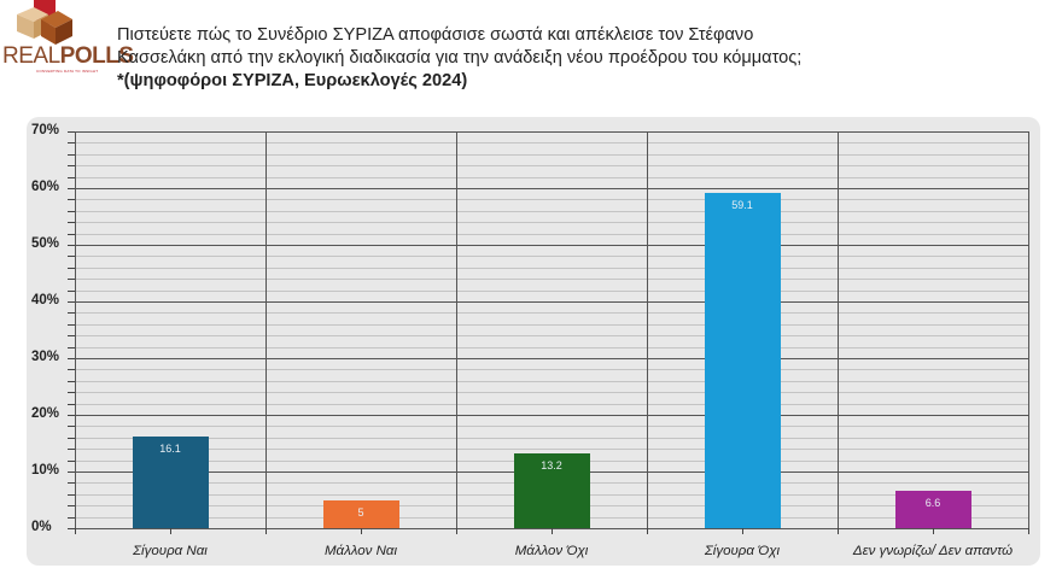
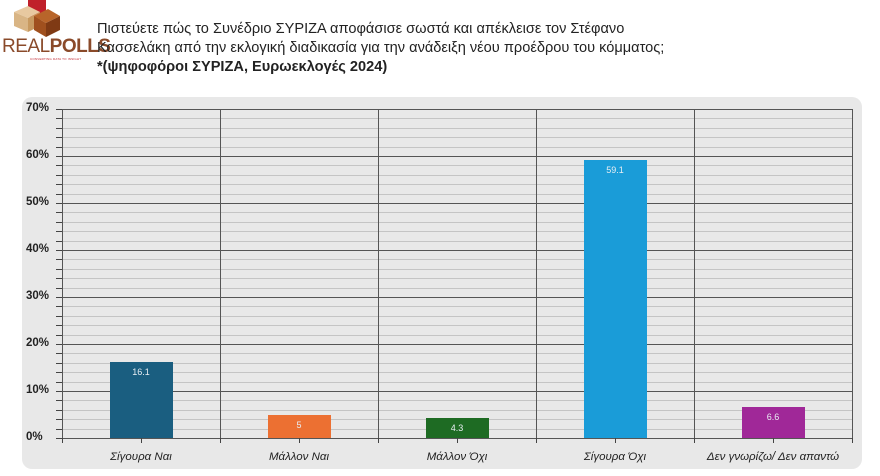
Μάλλον Όχι: 13.2 -> 4.3
